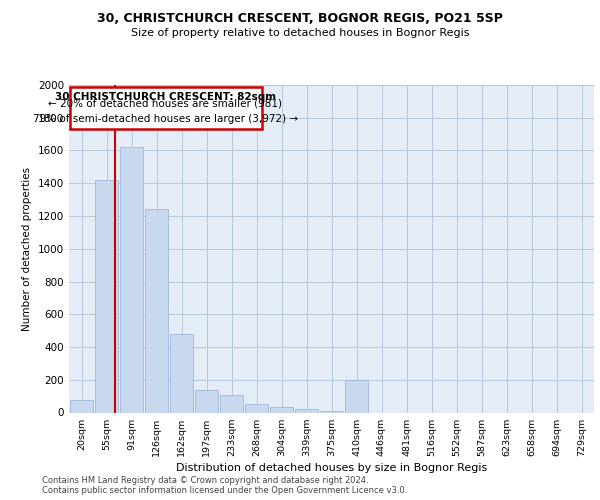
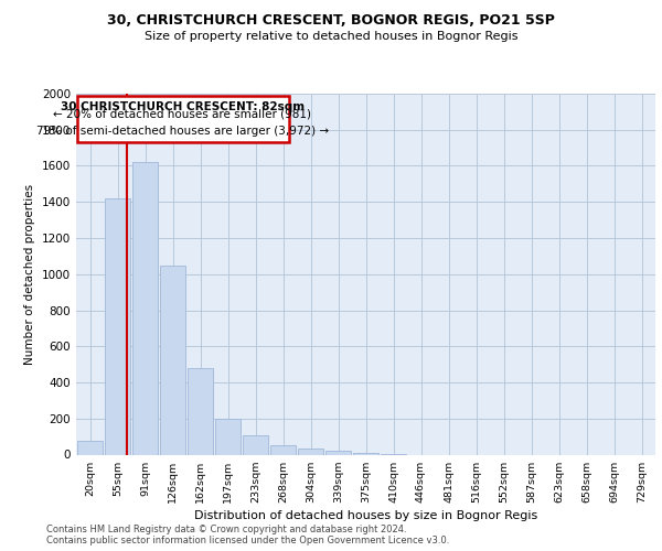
126sqm: 1240 -> 1050
197sqm: 140 -> 200
410sqm: 200 -> 0
